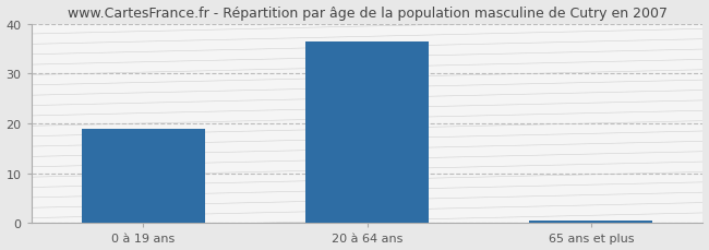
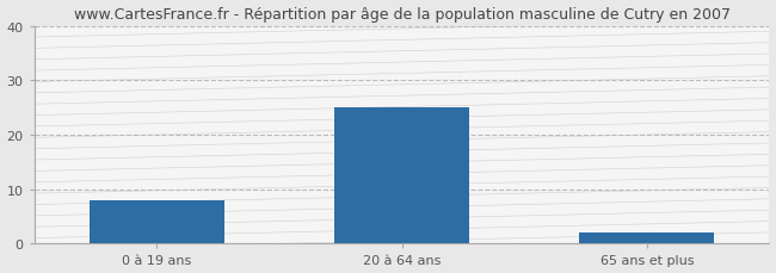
0 à 19 ans: 19.0 -> 8.0
20 à 64 ans: 36.5 -> 25.0
65 ans et plus: 0.5 -> 2.0
